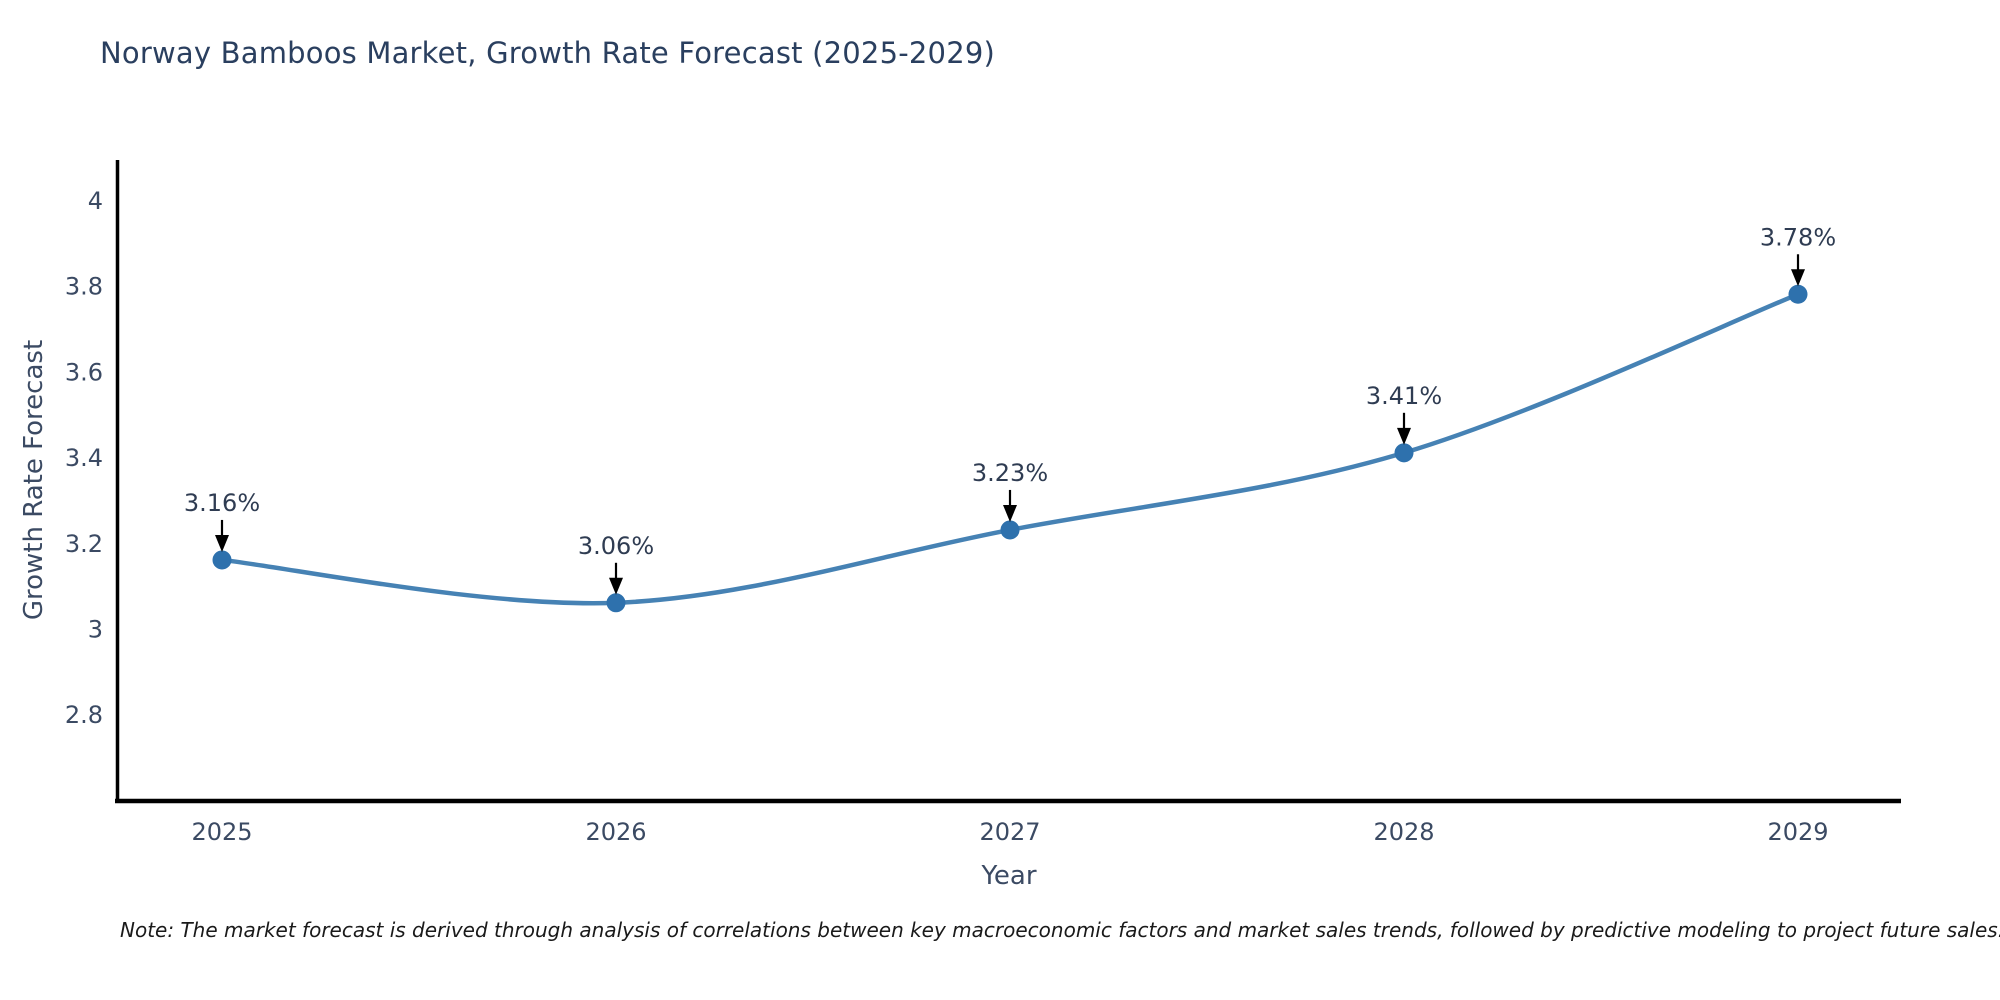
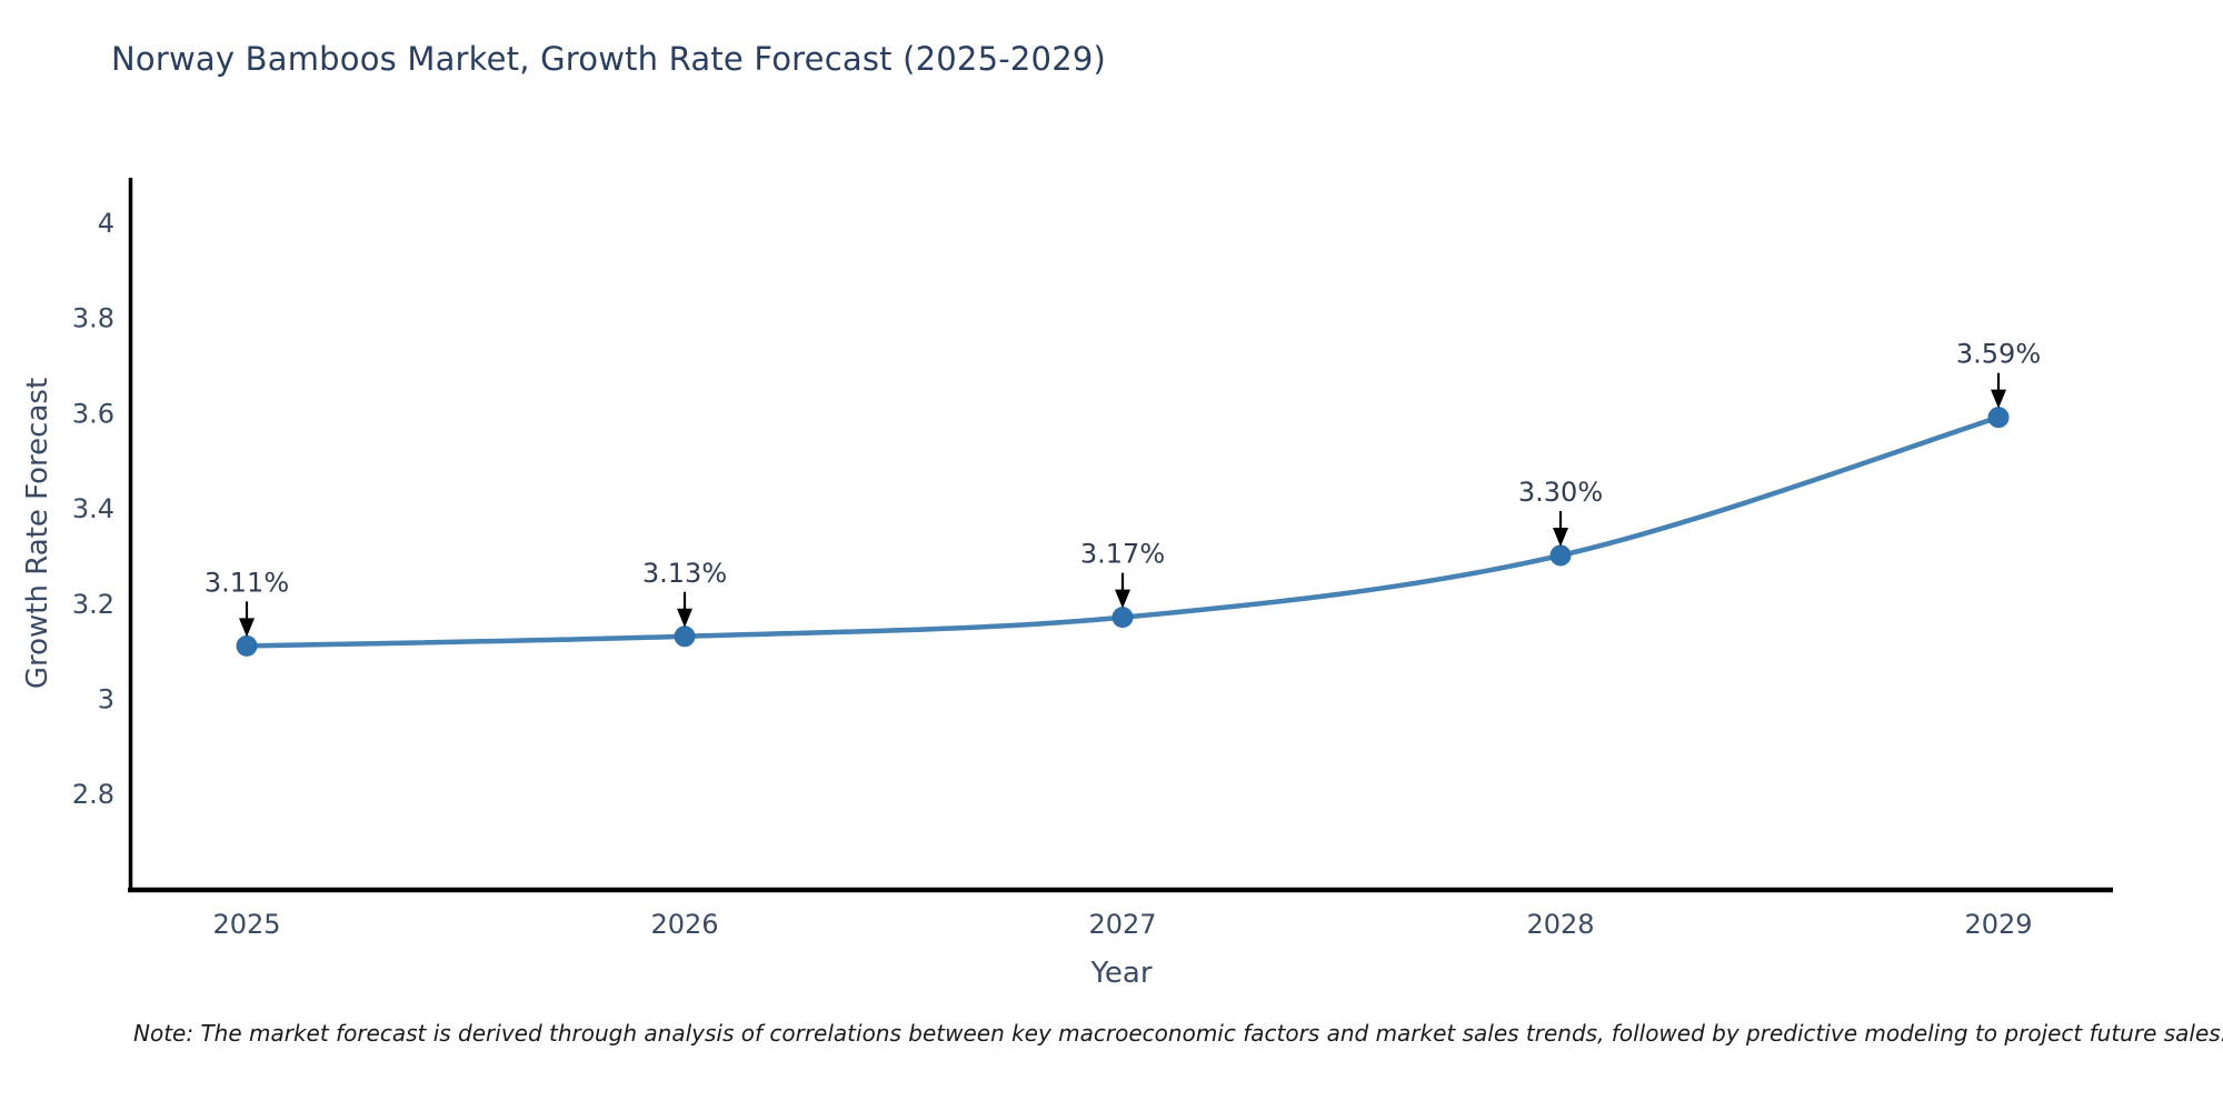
2025: 3.16% -> 3.11%
2026: 3.06% -> 3.13%
2027: 3.23% -> 3.17%
2028: 3.41% -> 3.30%
2029: 3.78% -> 3.59%
